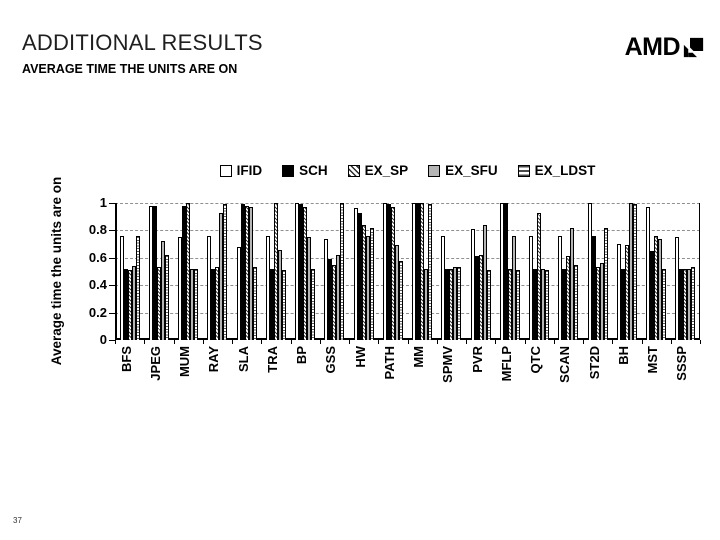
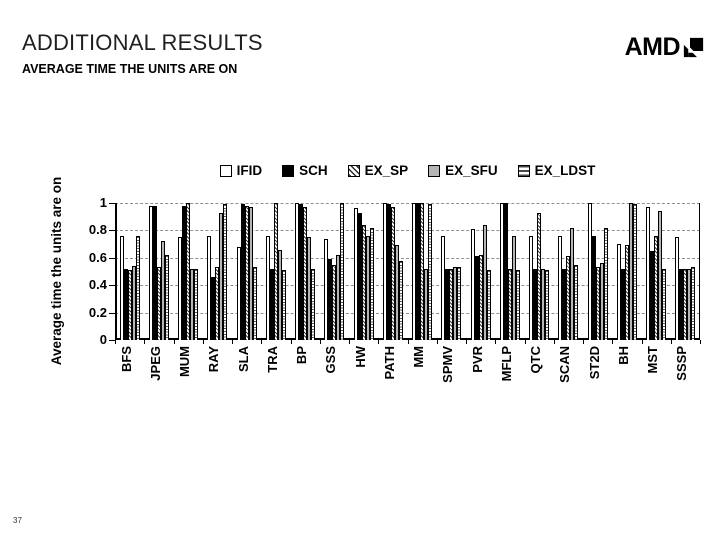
SCH/RAY: 0.52 -> 0.46
EX_SFU/MST: 0.74 -> 0.94
